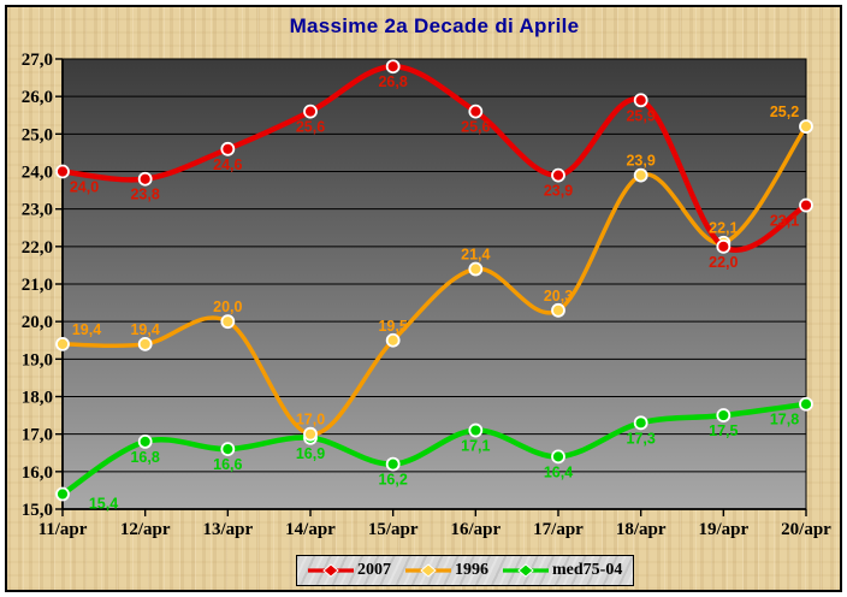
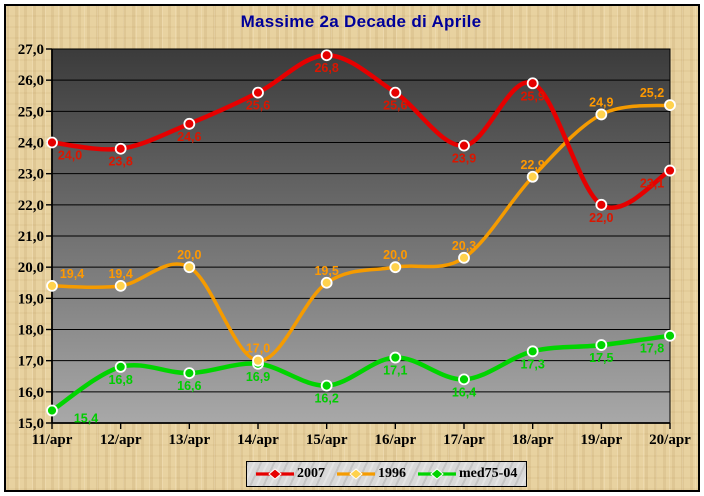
1996/16/apr: 21,4 -> 20,0
1996/18/apr: 23,9 -> 22,9
1996/19/apr: 22,1 -> 24,9
